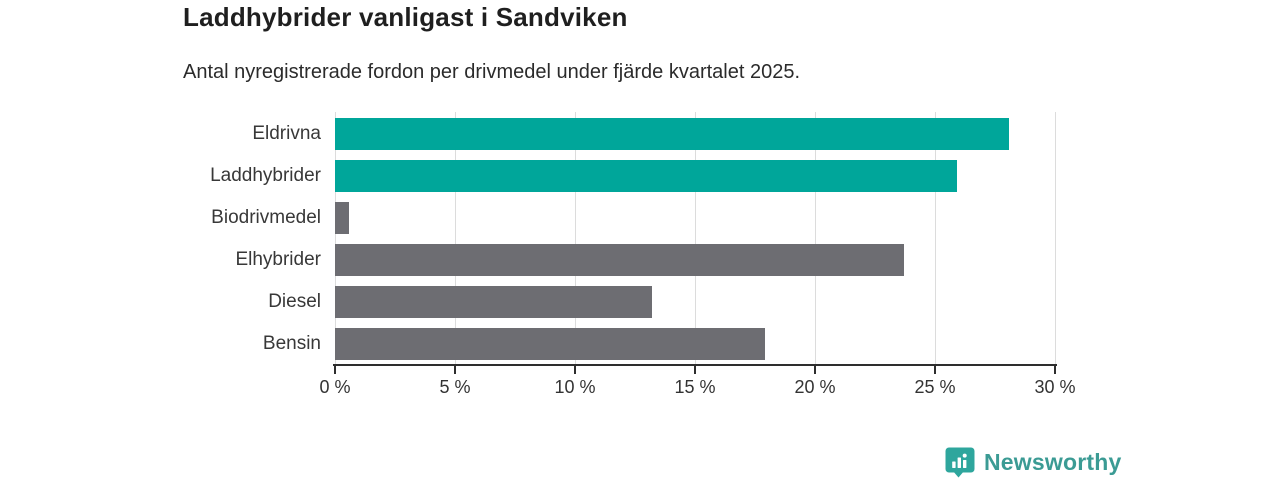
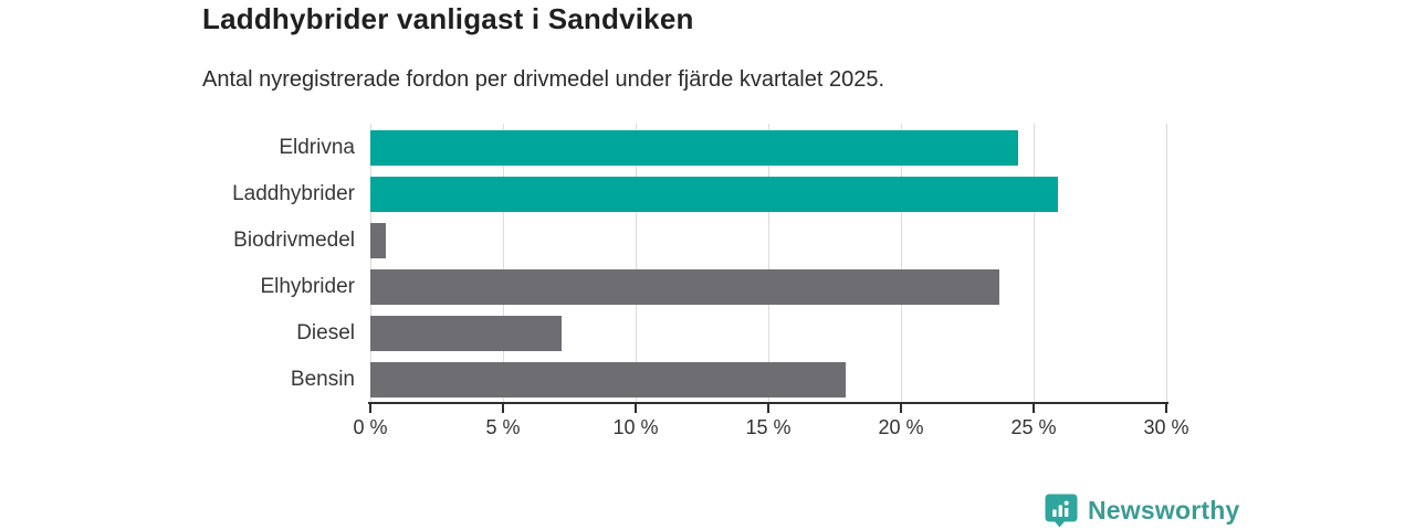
Eldrivna: 28.1% -> 24.4%
Diesel: 13.2% -> 7.2%
